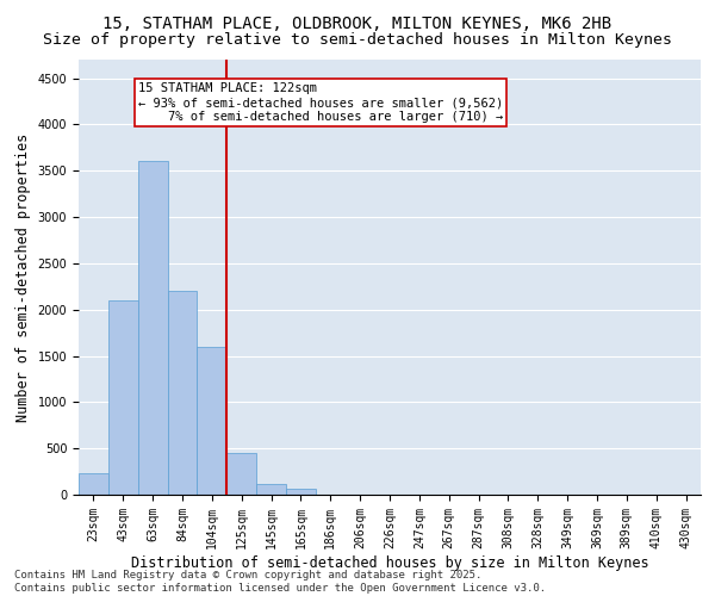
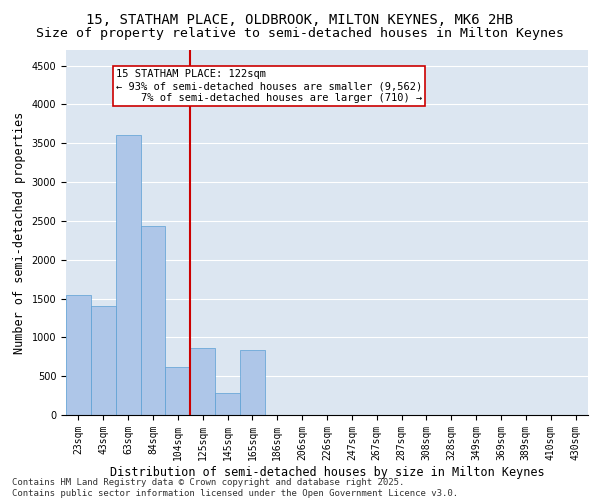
23sqm: 230 -> 1540
43sqm: 2100 -> 1400
84sqm: 2200 -> 2440
104sqm: 1600 -> 620
125sqm: 450 -> 860
145sqm: 110 -> 280
165sqm: 60 -> 840
